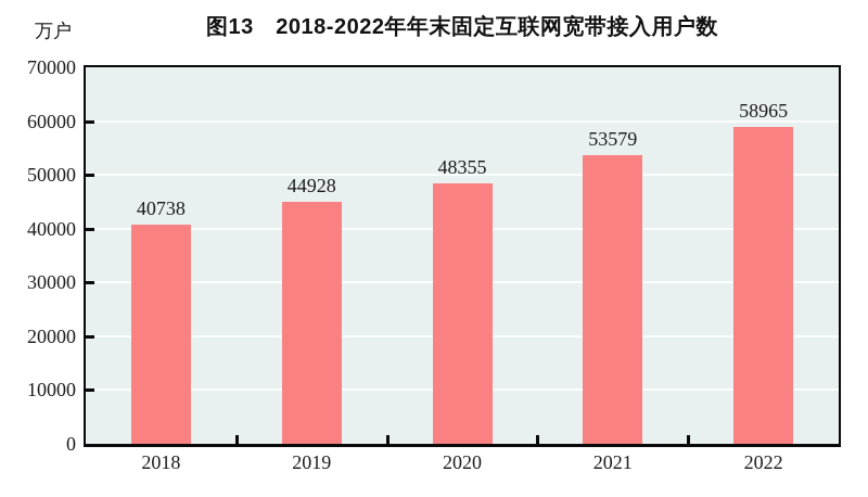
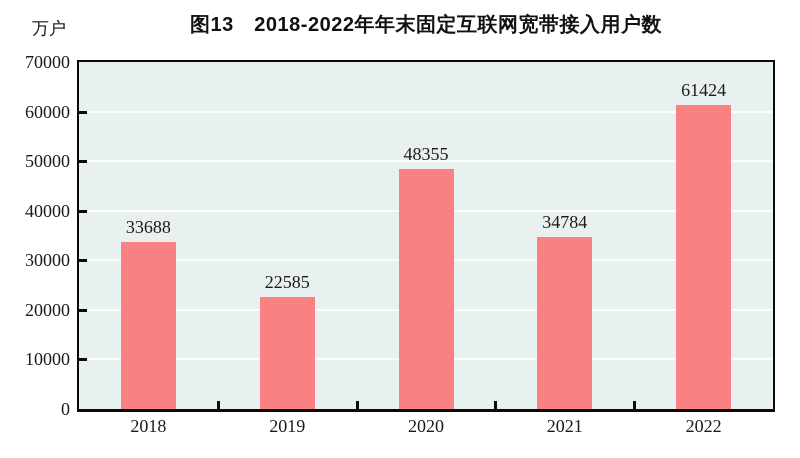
2018: 40738 -> 33688
2019: 44928 -> 22585
2021: 53579 -> 34784
2022: 58965 -> 61424
